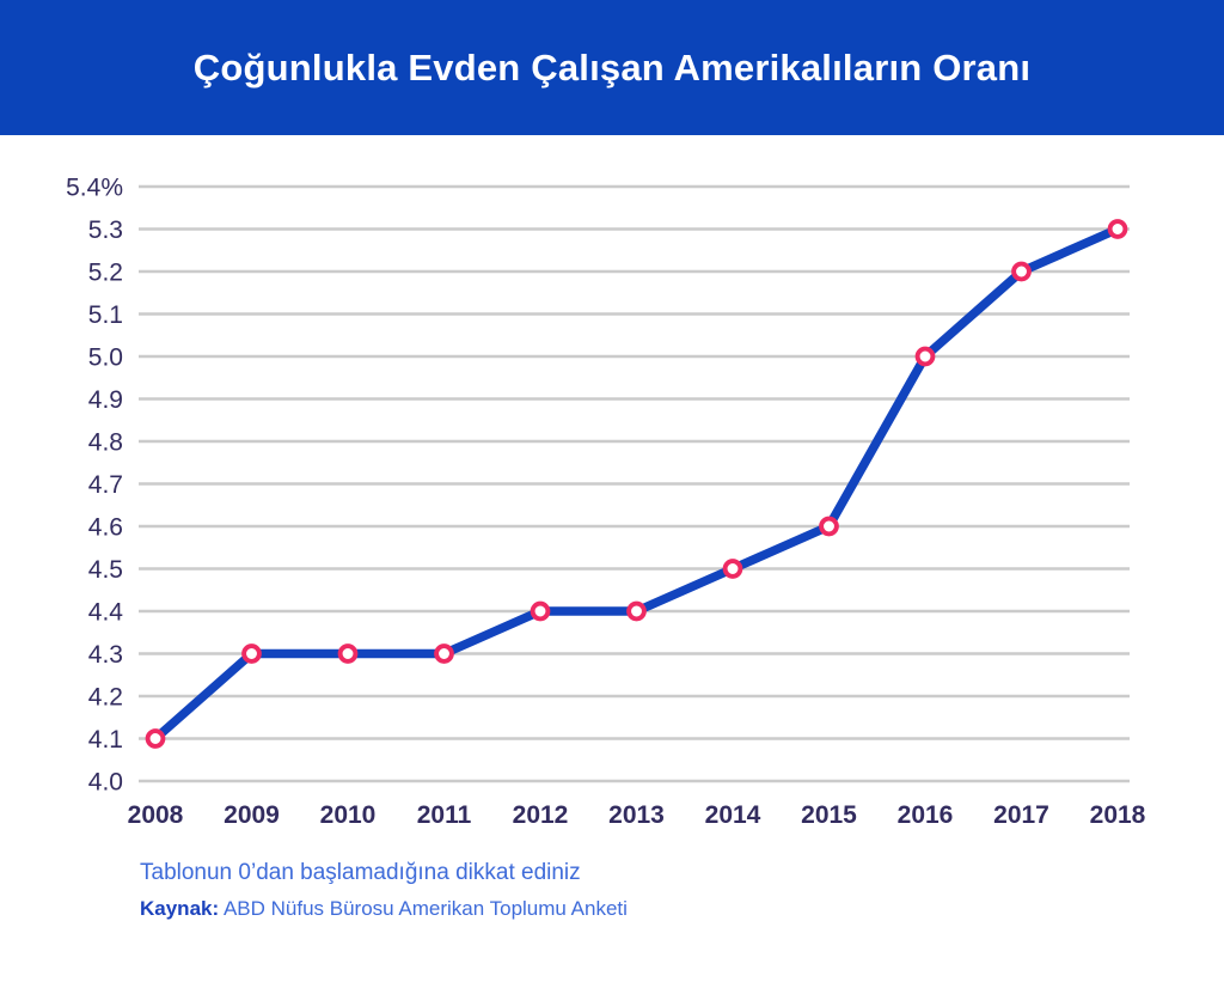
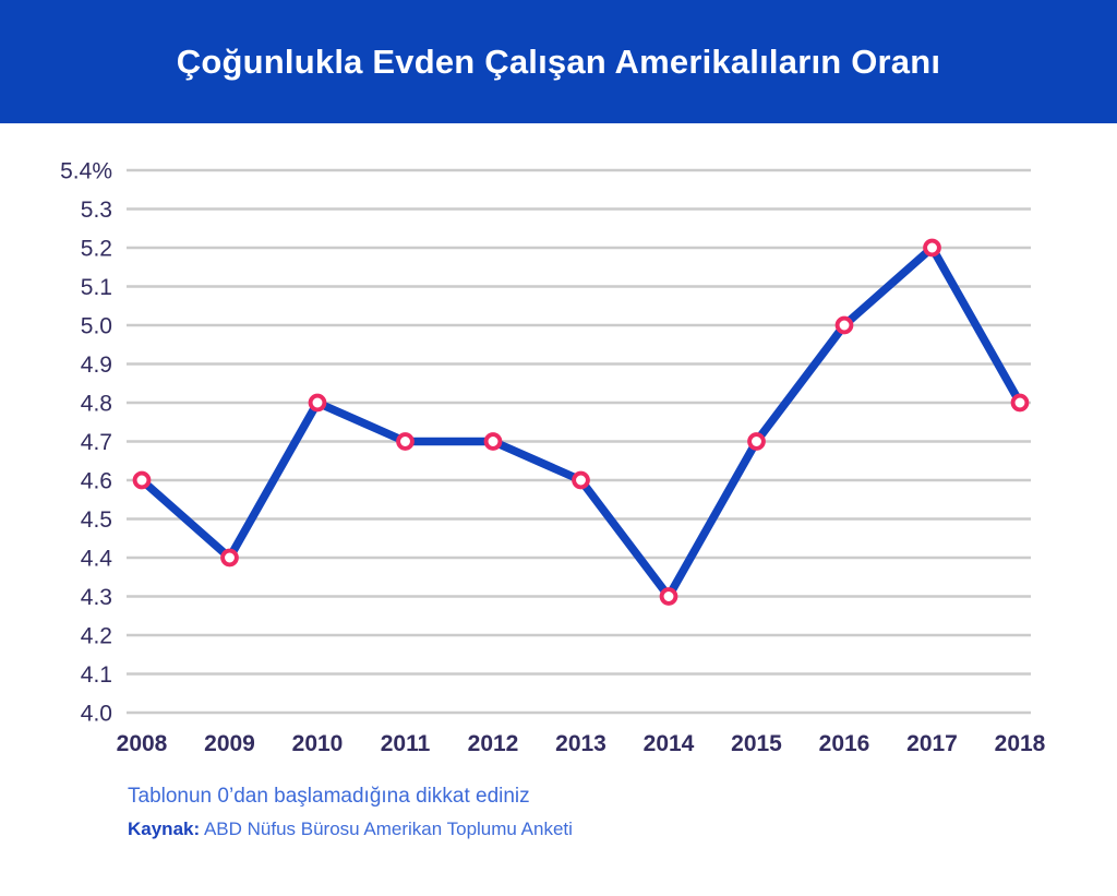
2008: 4.1% -> 4.6%
2009: 4.3% -> 4.4%
2010: 4.3% -> 4.8%
2011: 4.3% -> 4.7%
2012: 4.4% -> 4.7%
2013: 4.4% -> 4.6%
2014: 4.5% -> 4.3%
2015: 4.6% -> 4.7%
2018: 5.3% -> 4.8%
